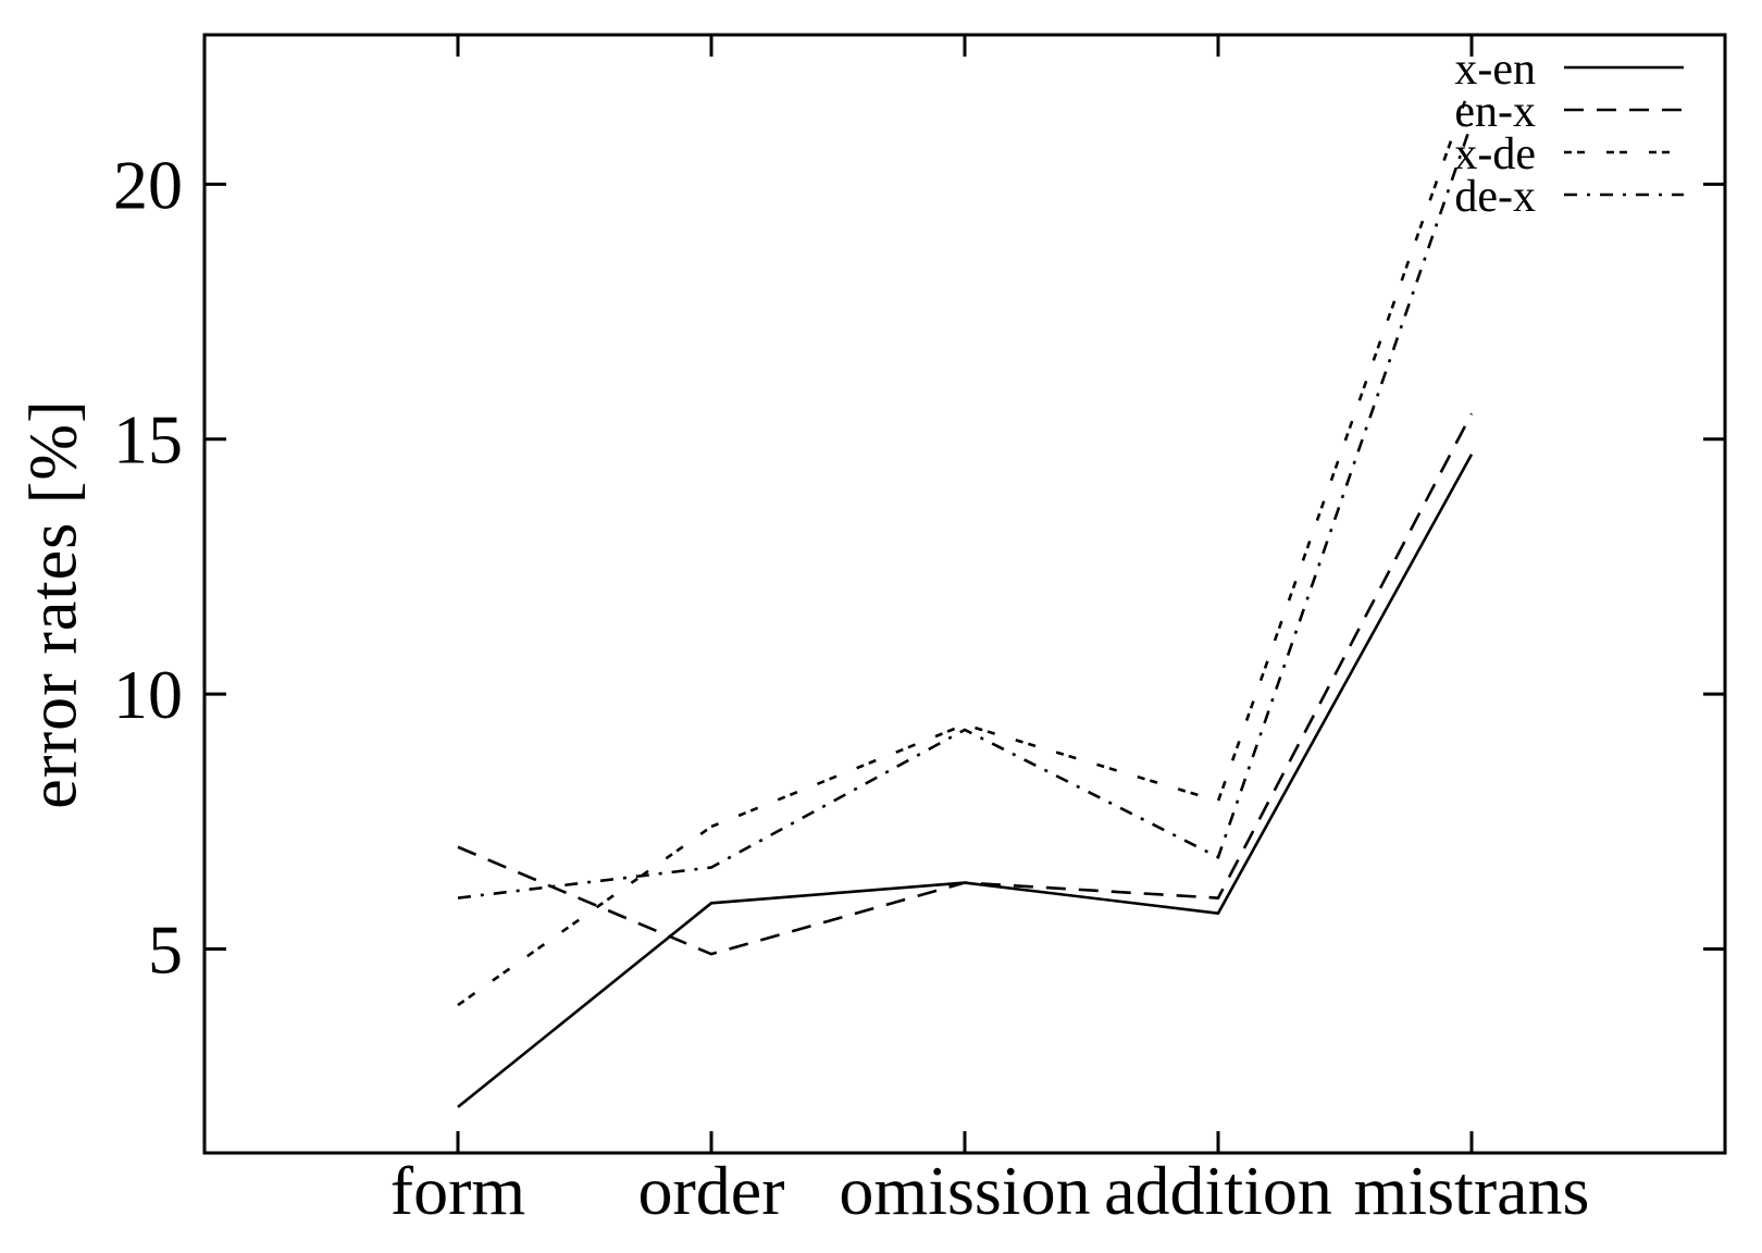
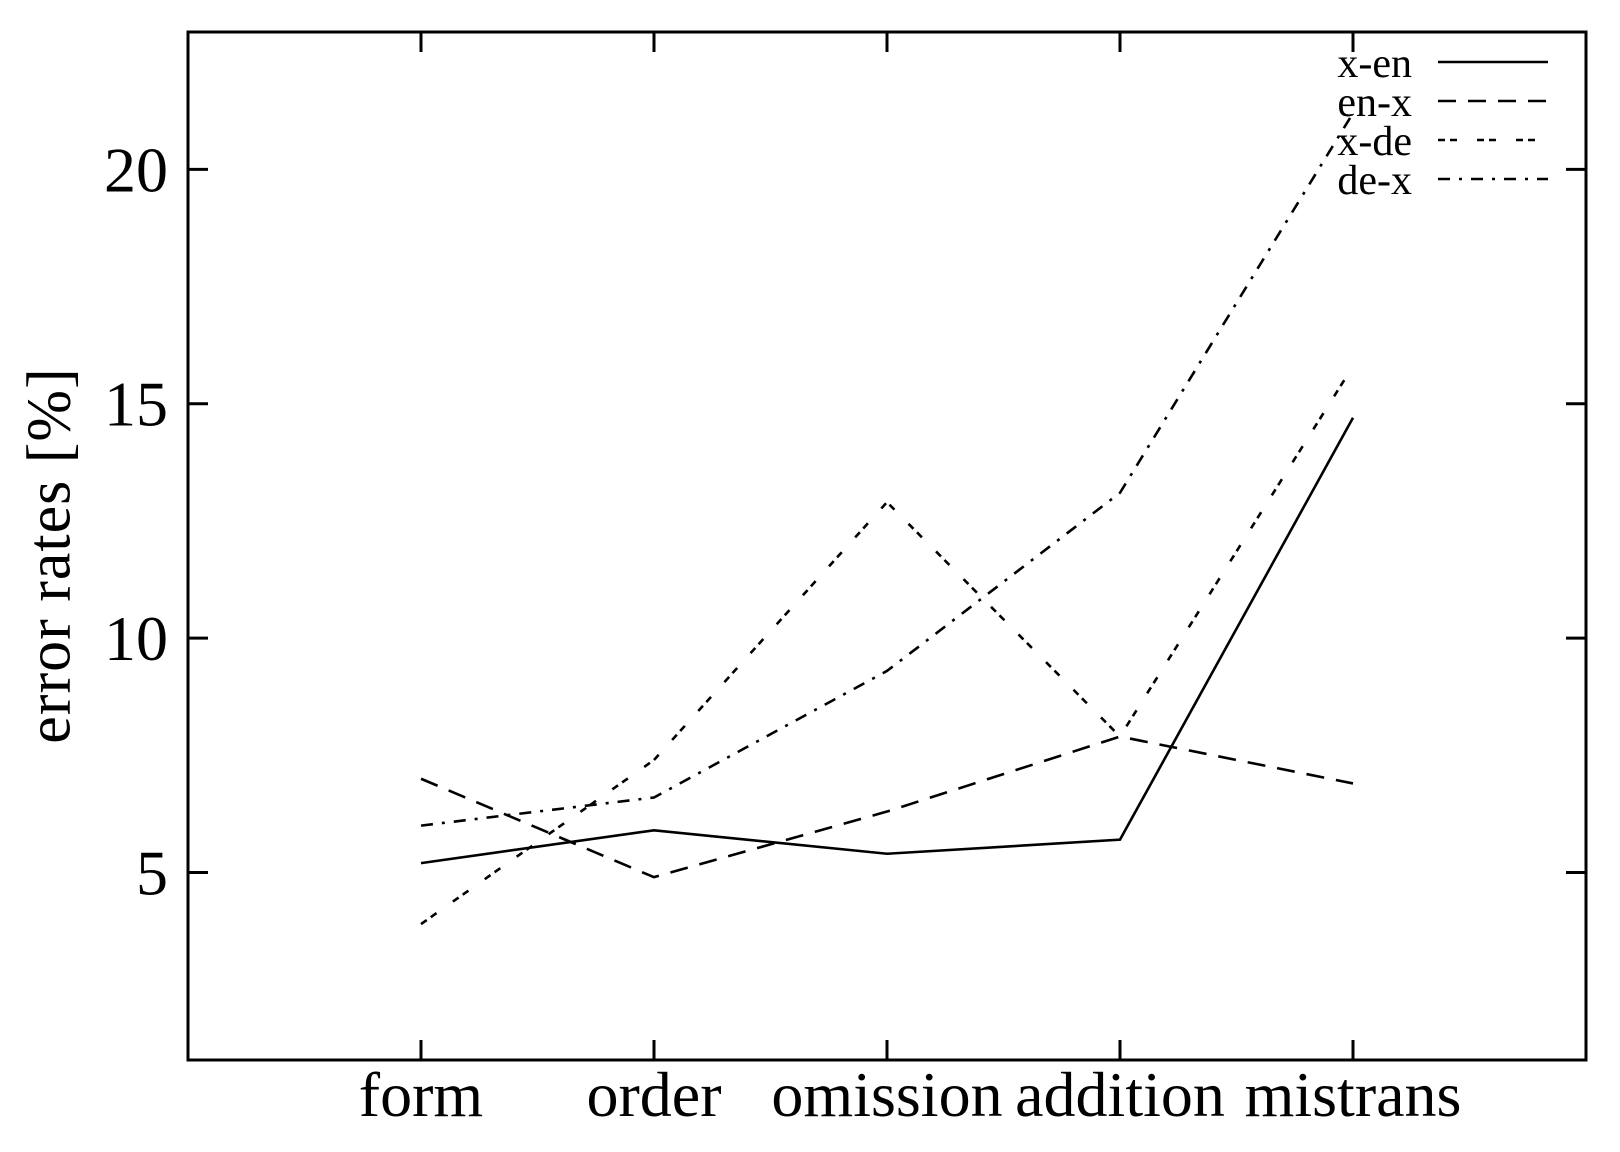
x-en/form: 1.9 -> 5.2
x-en/omission: 6.3 -> 5.4
x-de/omission: 9.4 -> 12.9
en-x/addition: 6.0 -> 7.9
de-x/addition: 6.8 -> 13.1
en-x/mistrans: 15.5 -> 6.9
x-de/mistrans: 22.0 -> 15.8
